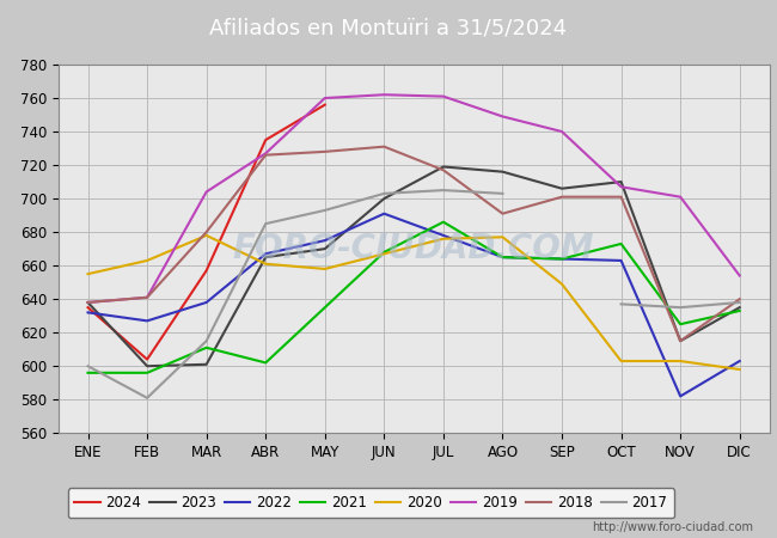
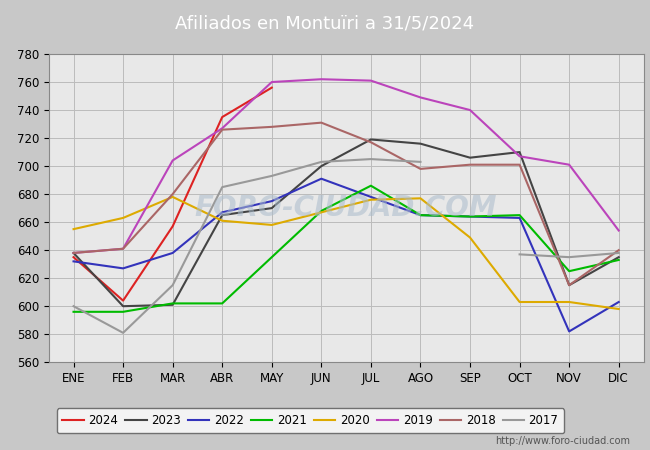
2021/MAR: 611 -> 602
2018/AGO: 691 -> 698
2021/OCT: 673 -> 665
